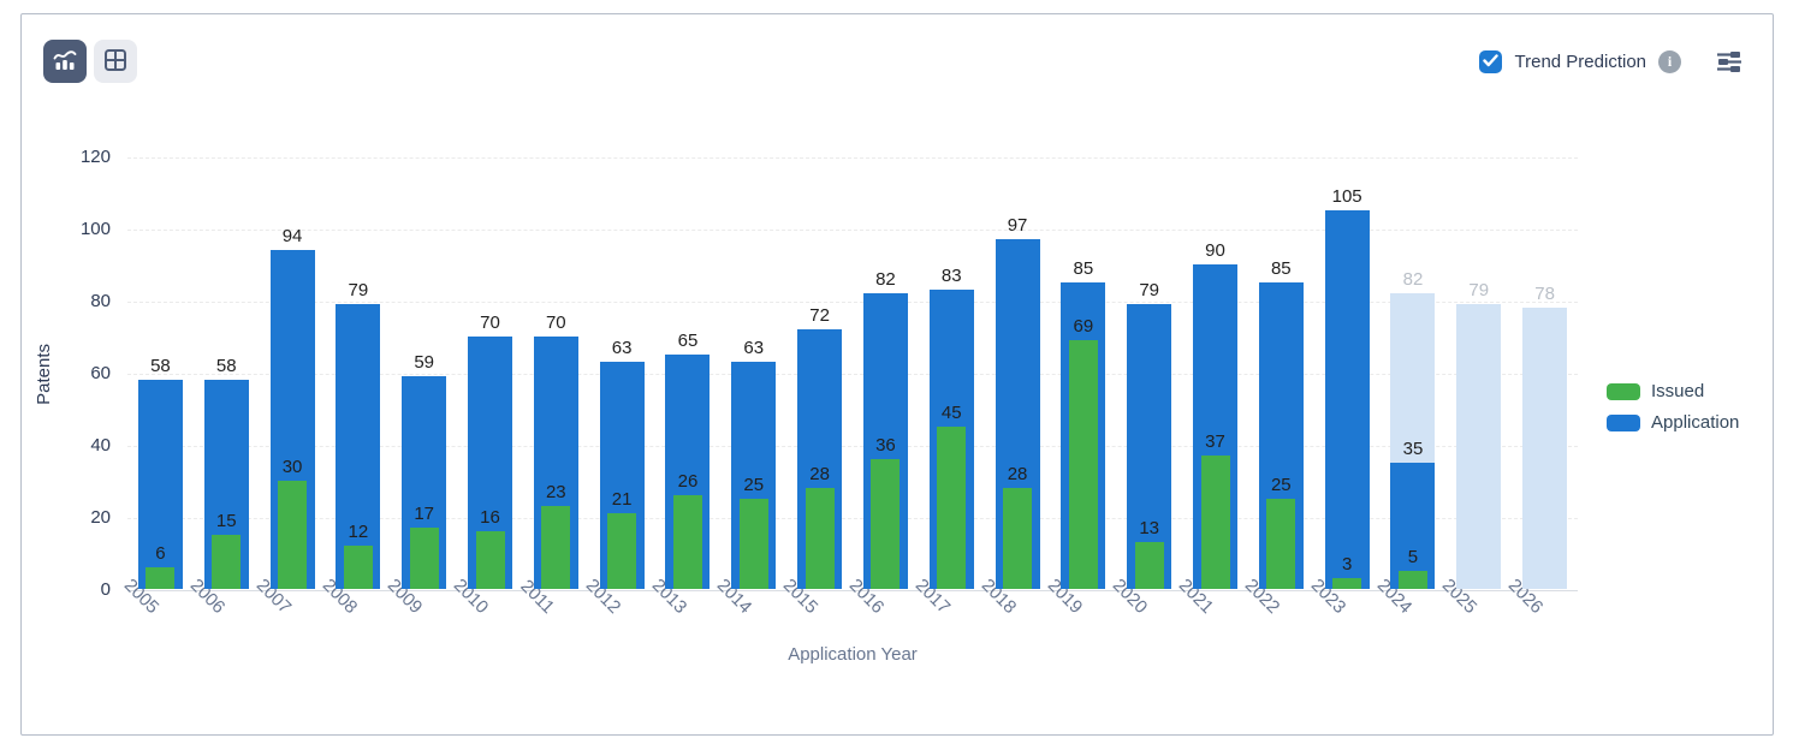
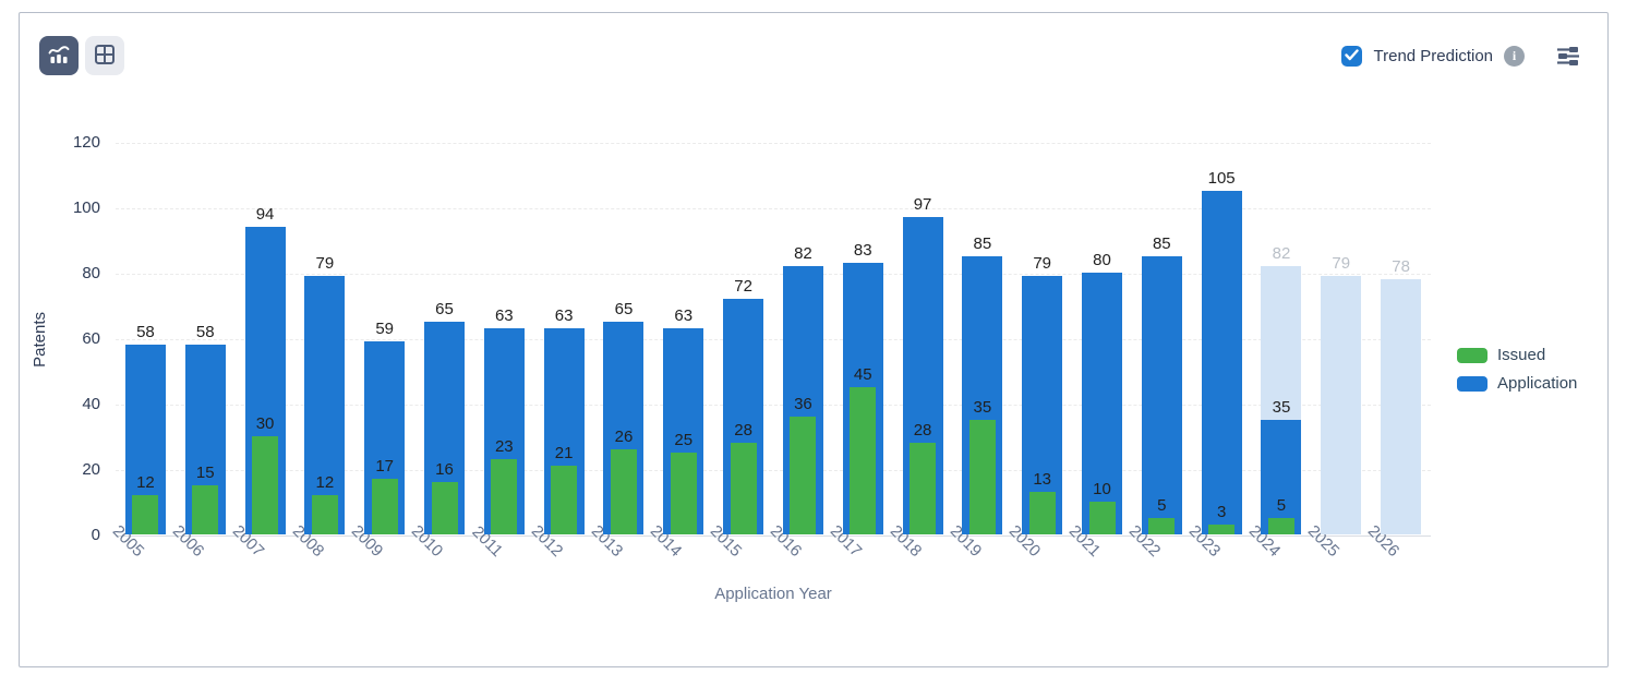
Issued/2005: 6 -> 12
Application/2010: 70 -> 65
Application/2011: 70 -> 63
Issued/2019: 69 -> 35
Application/2021: 90 -> 80
Issued/2021: 37 -> 10
Issued/2022: 25 -> 5
